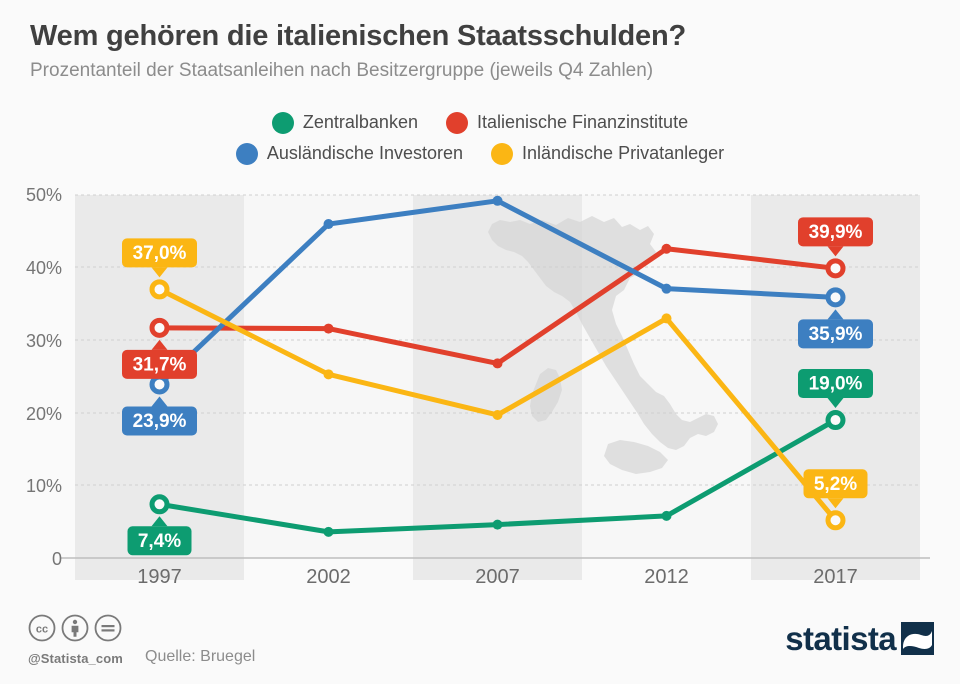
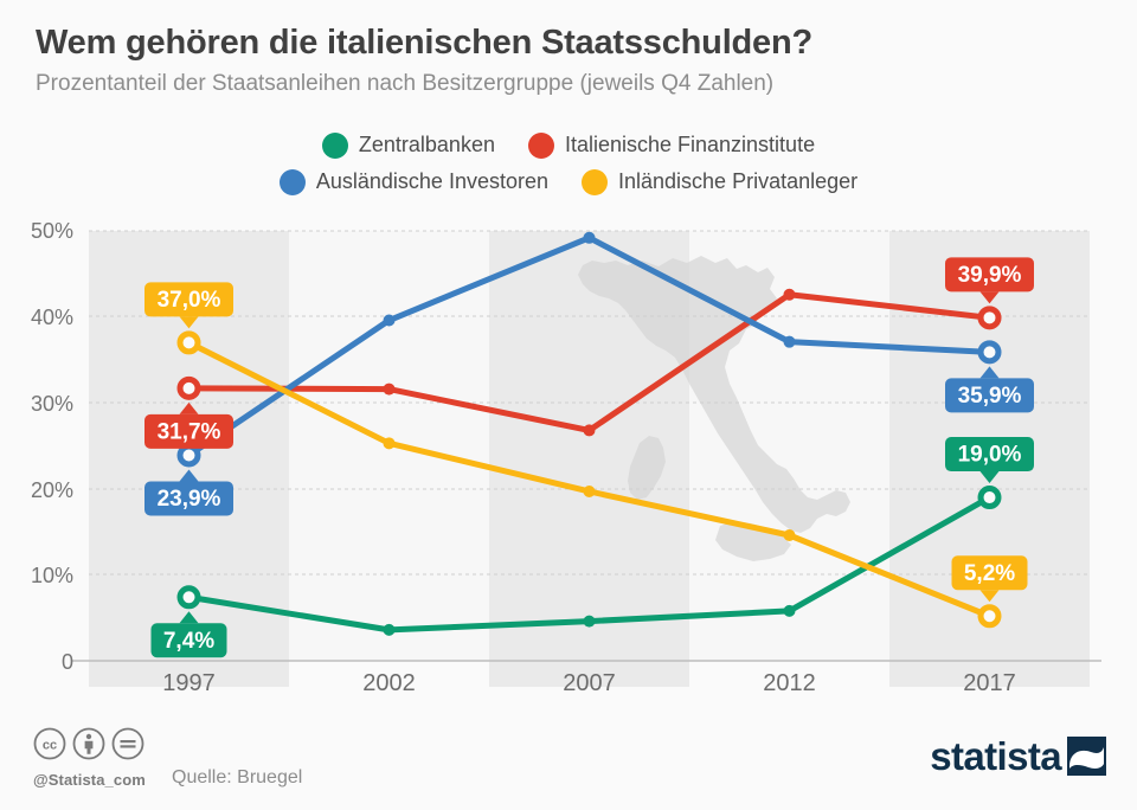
Ausländische Investoren/2002: 46% -> 40%
Inländische Privatanleger/2012: 33% -> 15%
